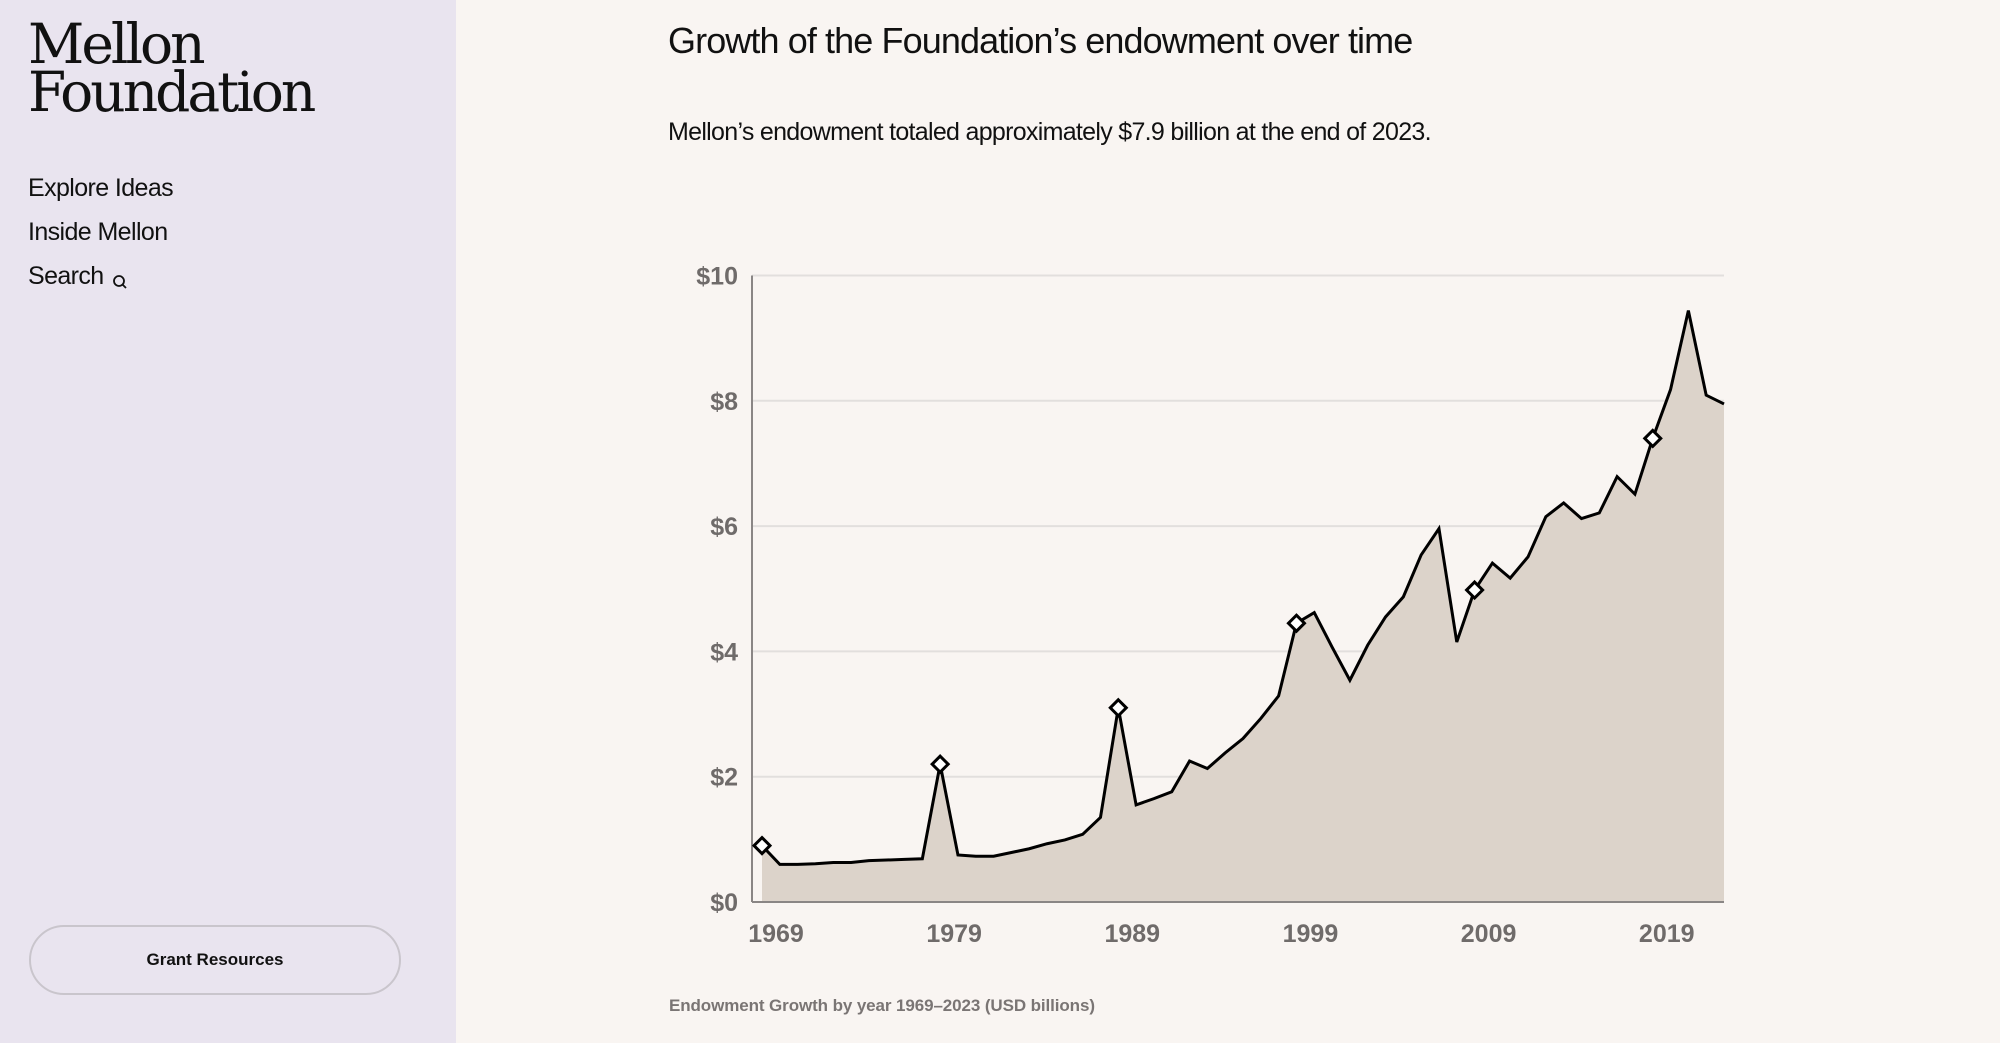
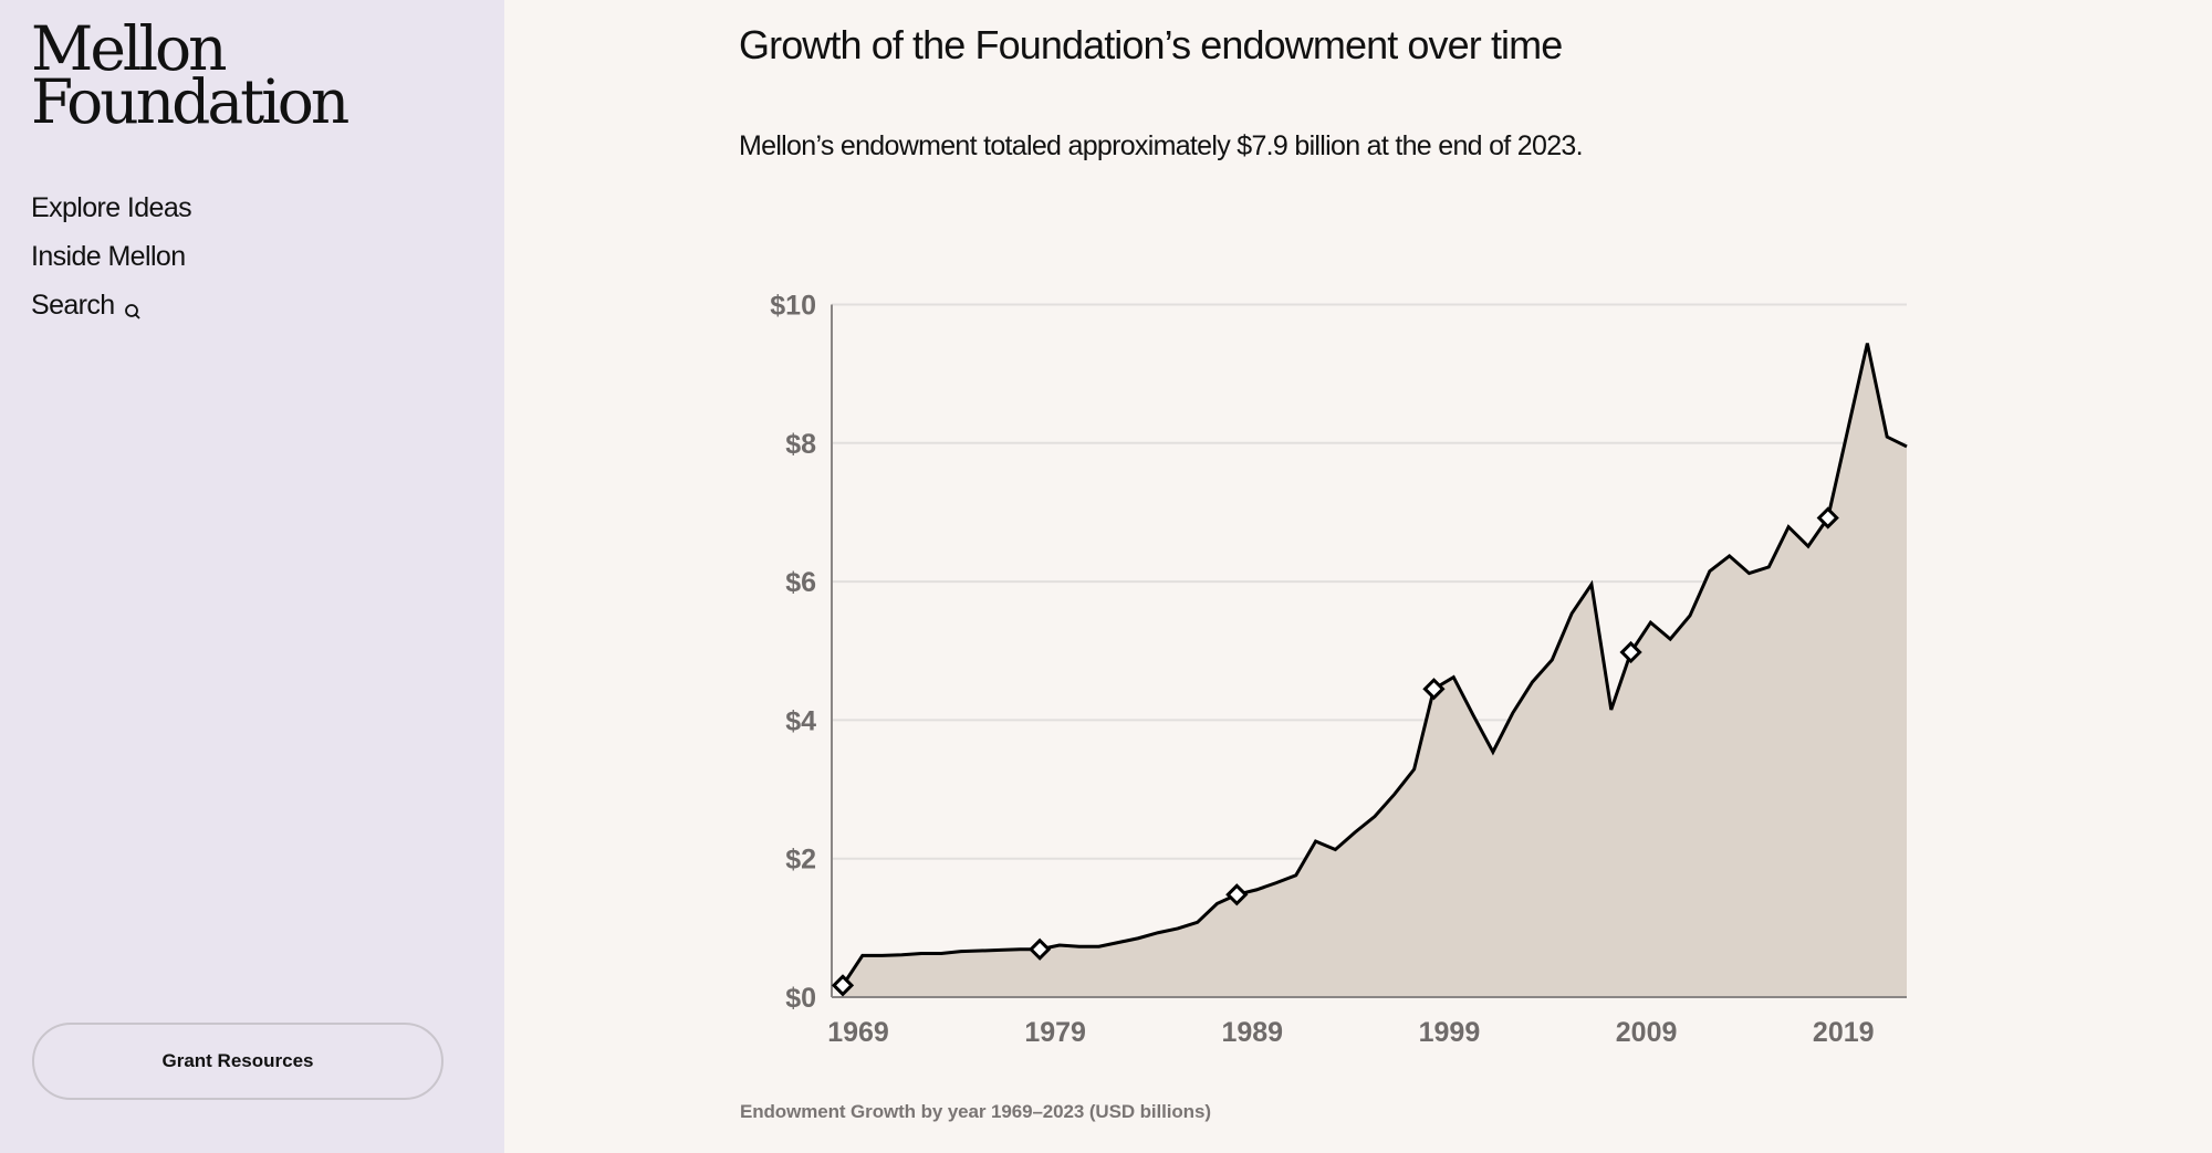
1969: $0.9 -> $0.2
1979: $2.2 -> $0.7
1989: $3.1 -> $1.5
2019: $7.4 -> $6.9
